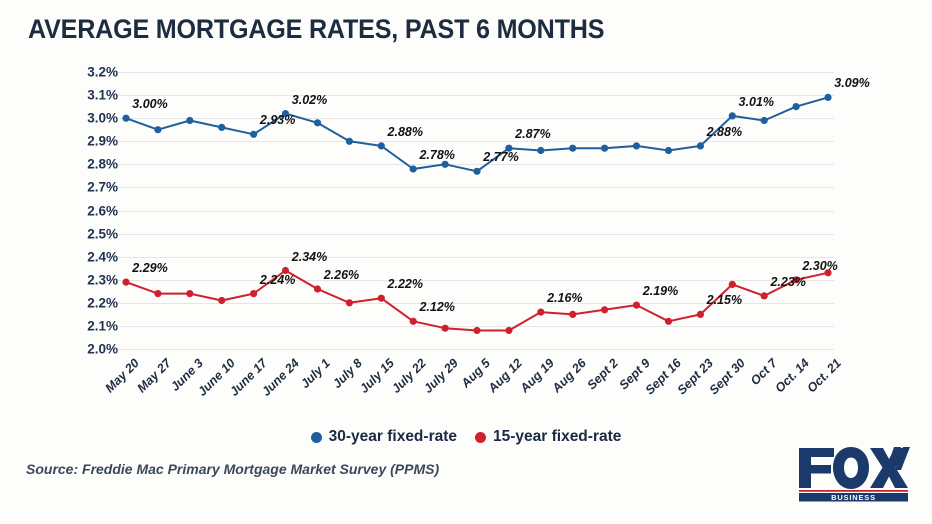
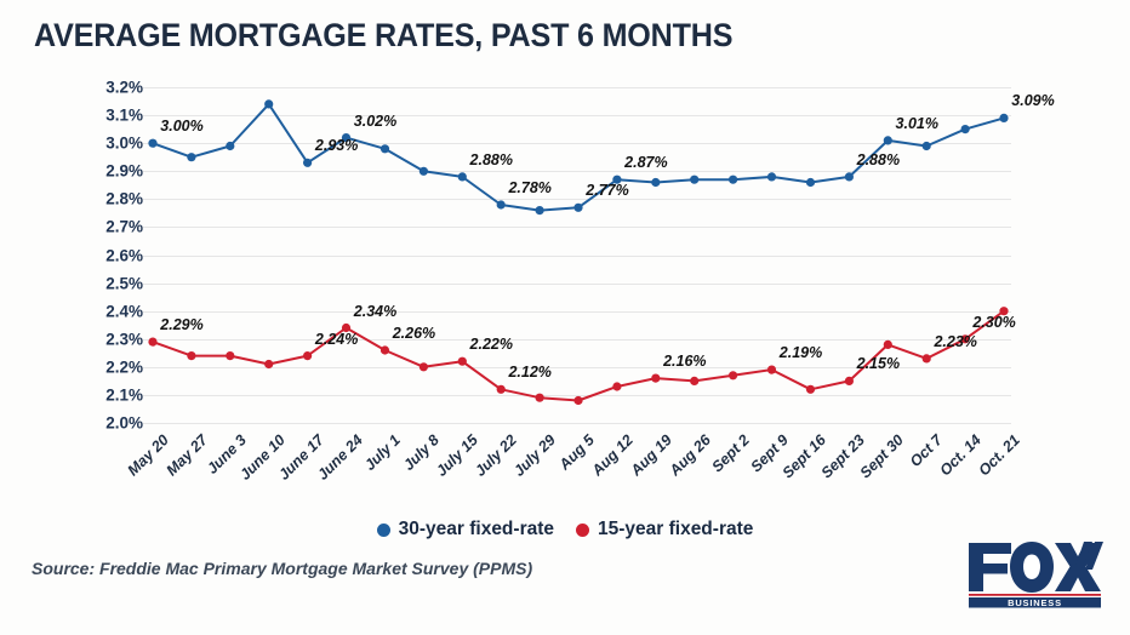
30-year fixed-rate/June 10: 2.96% -> 3.14%
30-year fixed-rate/July 29: 2.80% -> 2.76%
15-year fixed-rate/Aug 12: 2.08% -> 2.13%
15-year fixed-rate/Oct. 21: 2.33% -> 2.40%
